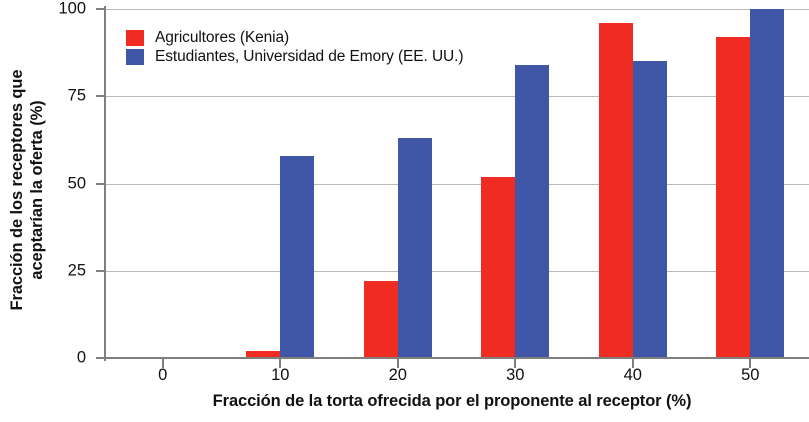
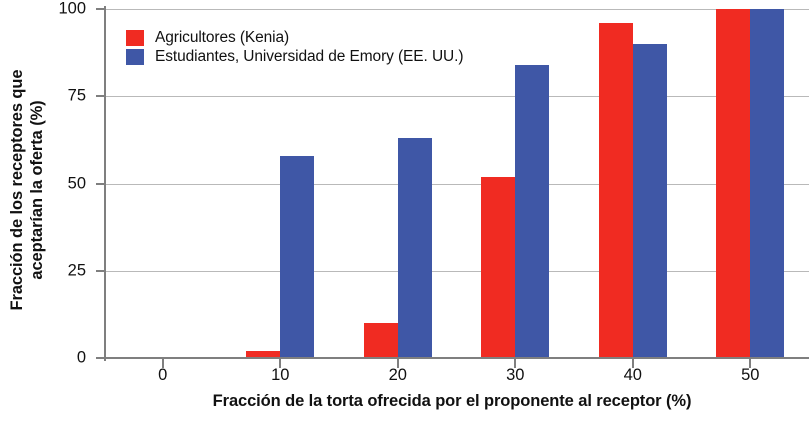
Agricultores (Kenia)/20: 22 -> 10
Estudiantes, Universidad de Emory (EE. UU.)/40: 85 -> 90
Agricultores (Kenia)/50: 92 -> 100
